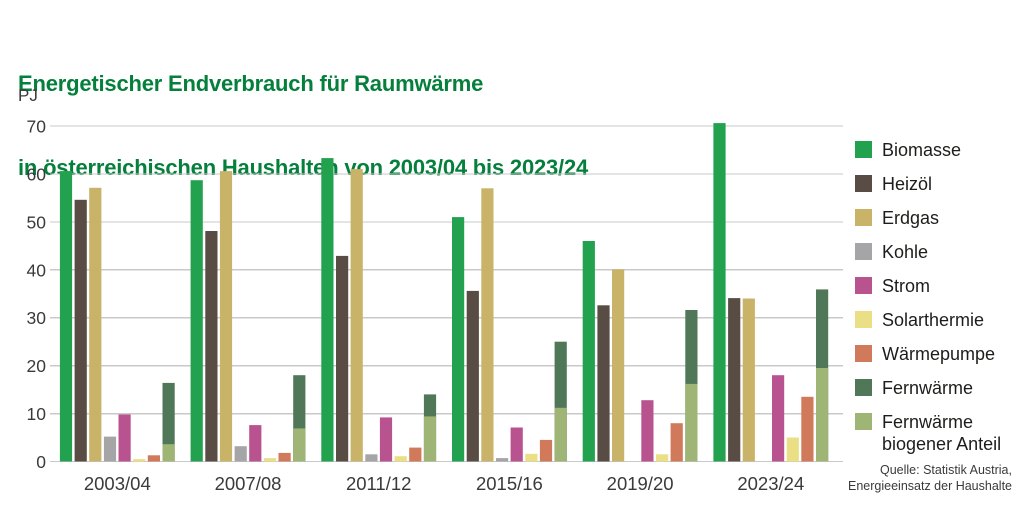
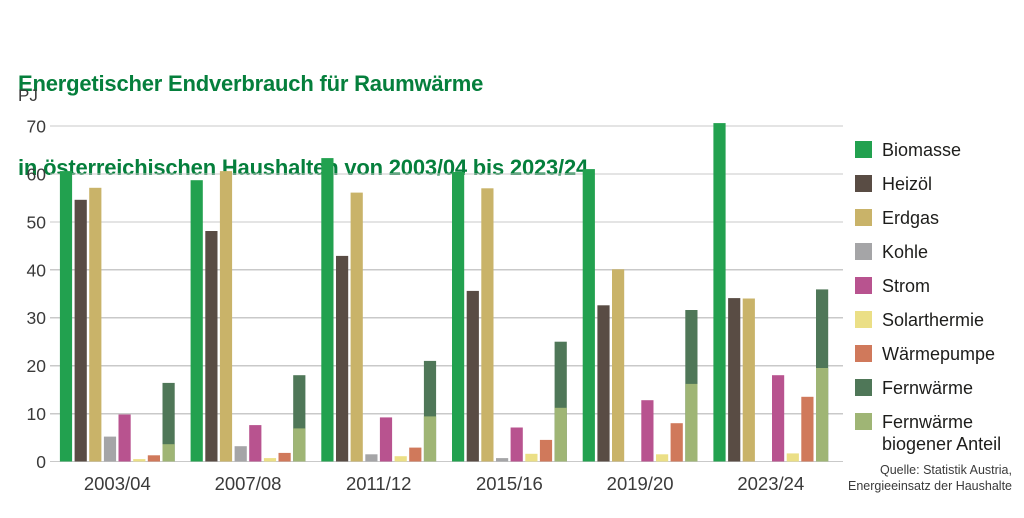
Erdgas/2011/12: 61 -> 56
Fernwärme/2011/12: 14 -> 21
Biomasse/2015/16: 51 -> 60
Biomasse/2019/20: 46 -> 61
Solarthermie/2023/24: 5 -> 2
